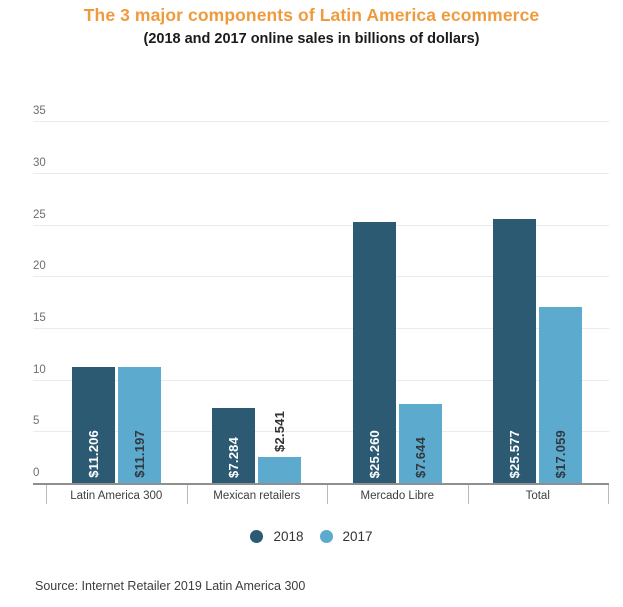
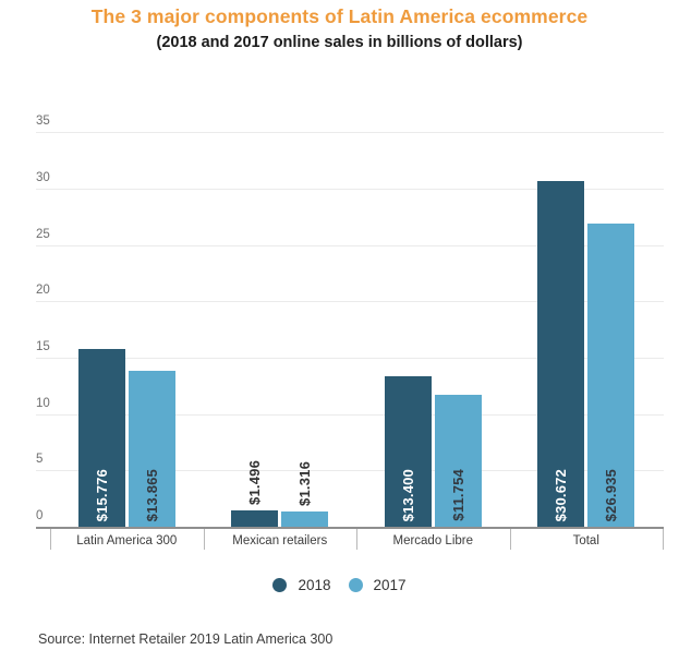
2018/Latin America 300: $11.206 -> $15.776
2017/Latin America 300: $11.197 -> $13.865
2018/Mexican retailers: $7.284 -> $1.496
2017/Mexican retailers: $2.541 -> $1.316
2018/Mercado Libre: $25.260 -> $13.400
2017/Mercado Libre: $7.644 -> $11.754
2018/Total: $25.577 -> $30.672
2017/Total: $17.059 -> $26.935
